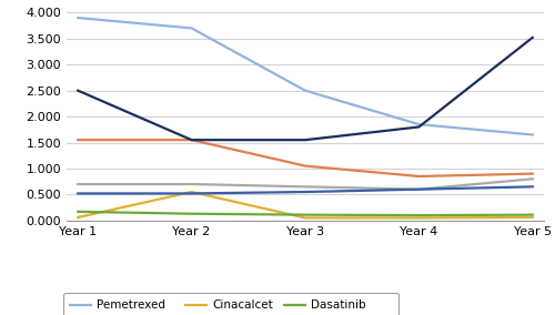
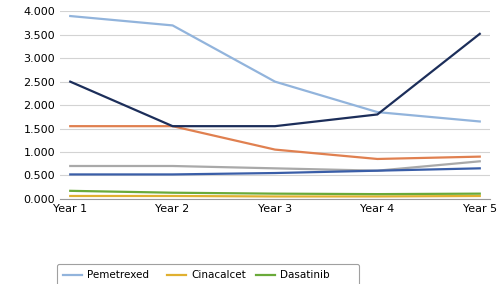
Cinacalcet/Year 2: 0.55 -> 0.06
